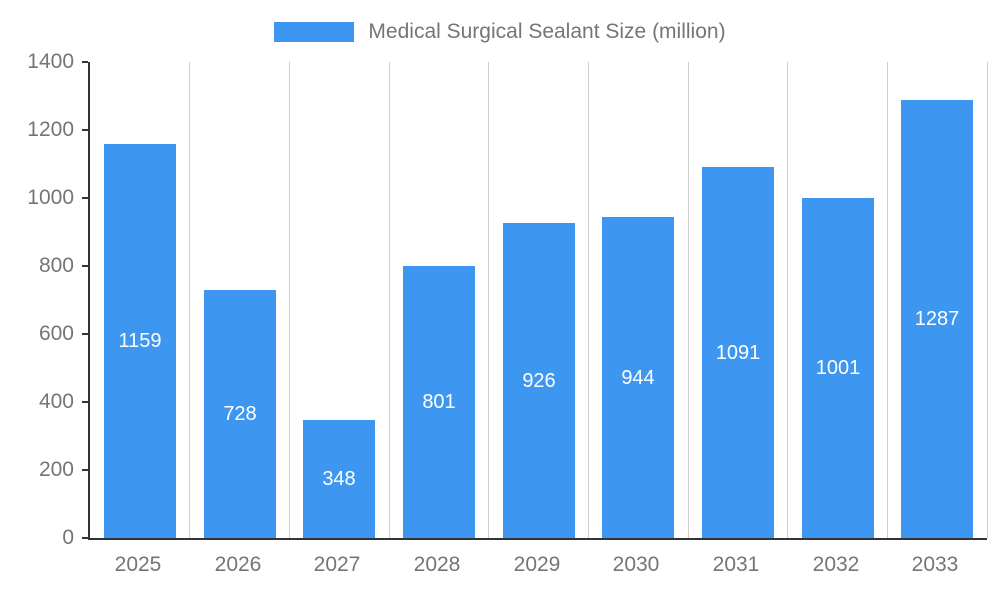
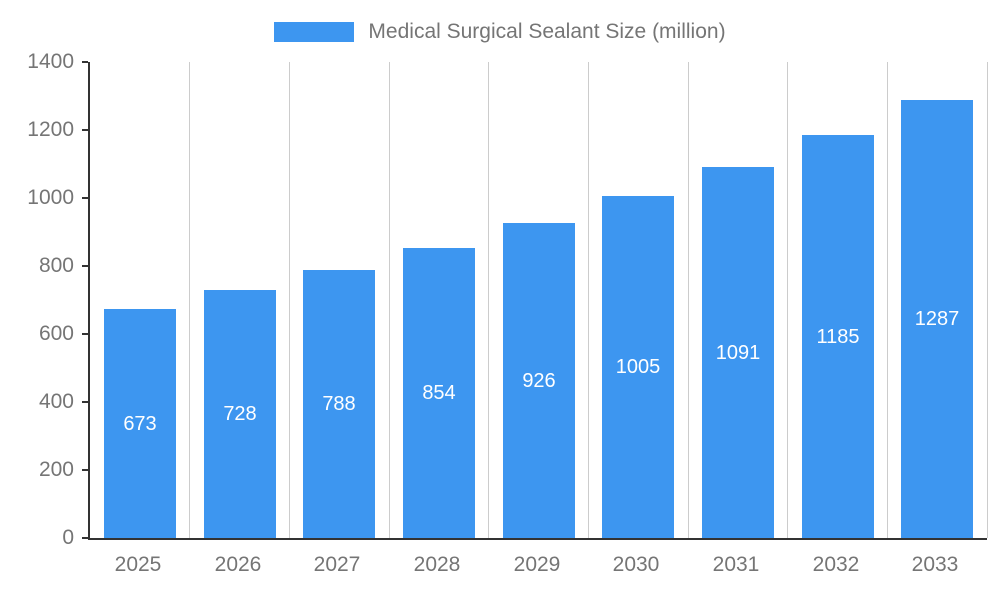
2025: 1159 -> 673
2027: 348 -> 788
2028: 801 -> 854
2030: 944 -> 1005
2032: 1001 -> 1185
